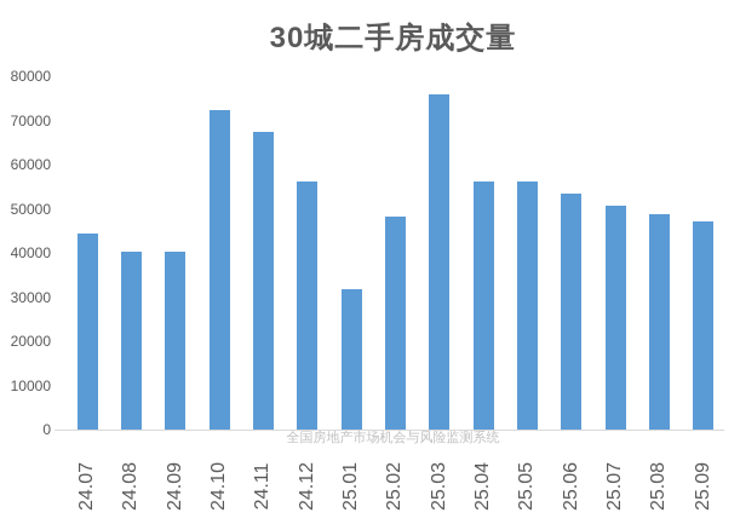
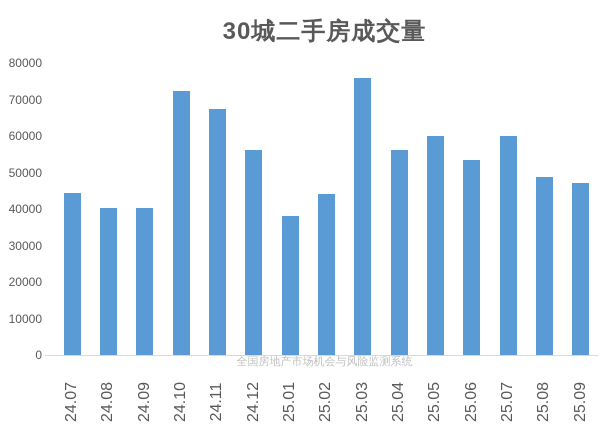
25.01: 32000 -> 38000
25.02: 48000 -> 44000
25.05: 56000 -> 60000
25.07: 51000 -> 60000
